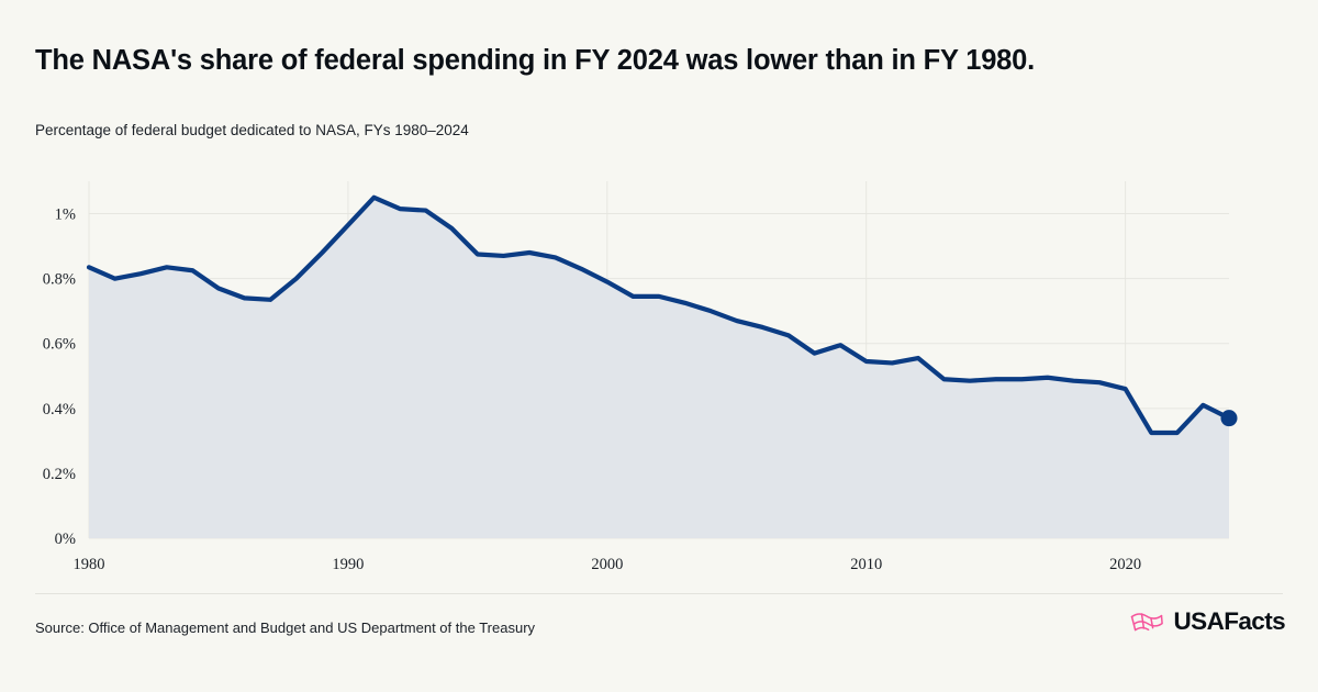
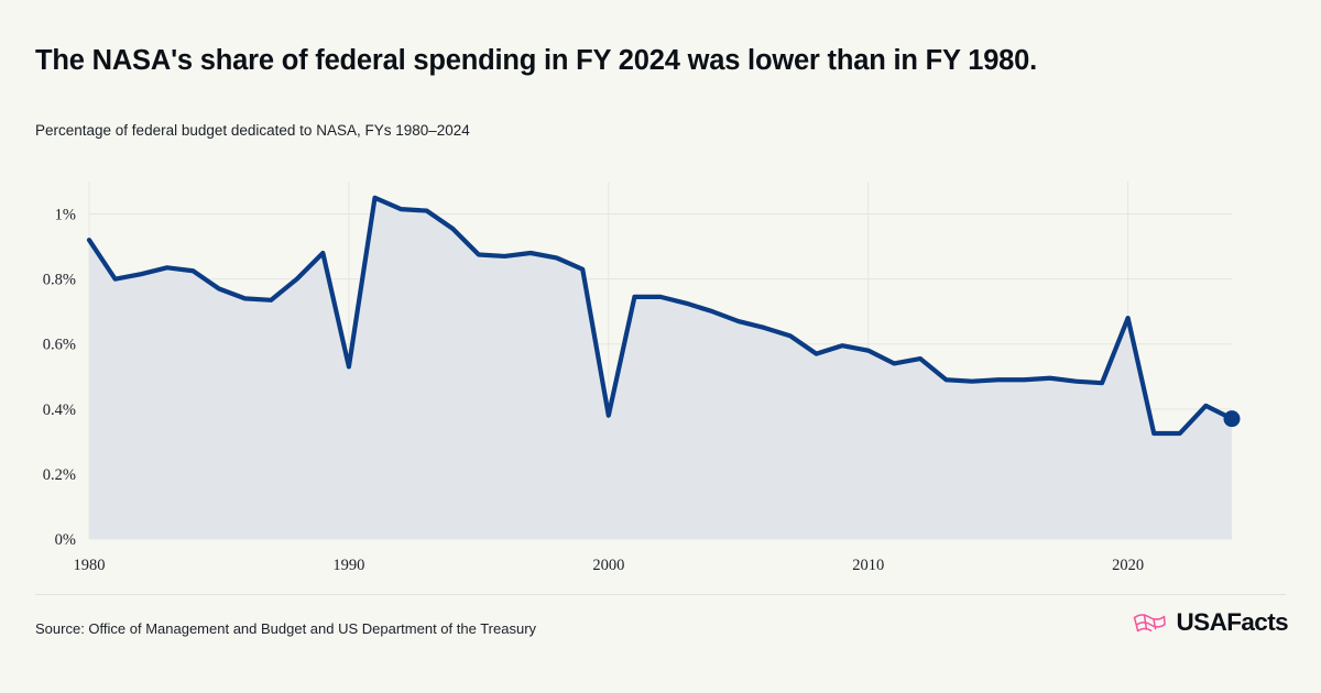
1980: 0.83% -> 0.92%
1990: 0.96% -> 0.53%
2000: 0.79% -> 0.38%
2010: 0.55% -> 0.58%
2020: 0.46% -> 0.68%
